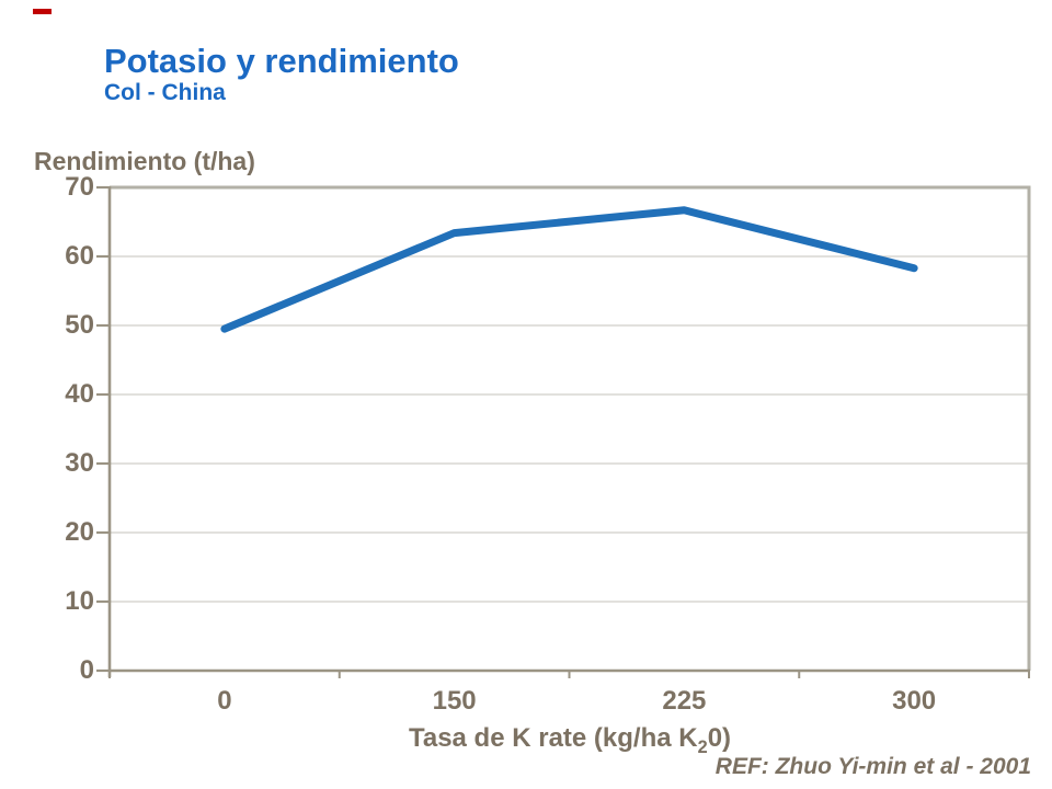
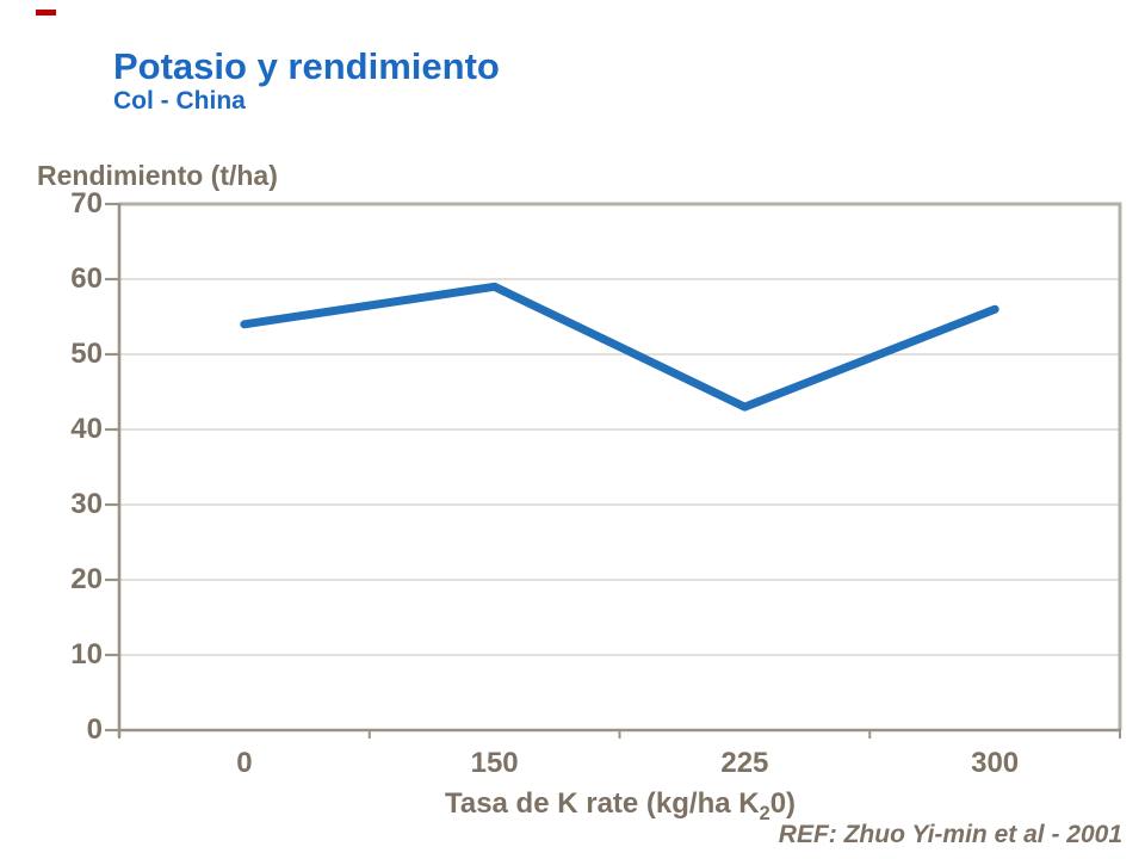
0: 50 -> 54
150: 63 -> 59
225: 67 -> 43
300: 58 -> 56
